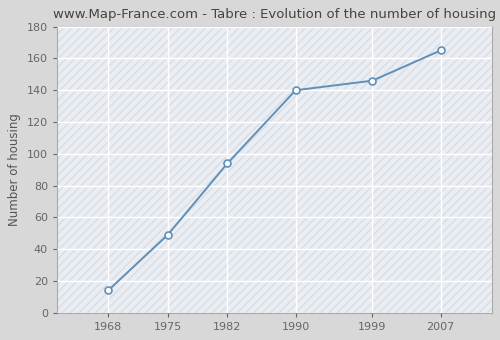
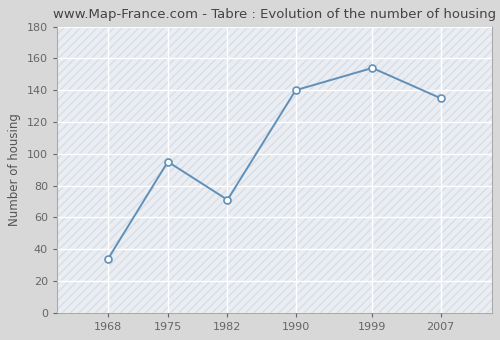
1968: 14 -> 34
1975: 49 -> 95
1982: 94 -> 71
1999: 146 -> 154
2007: 165 -> 135
